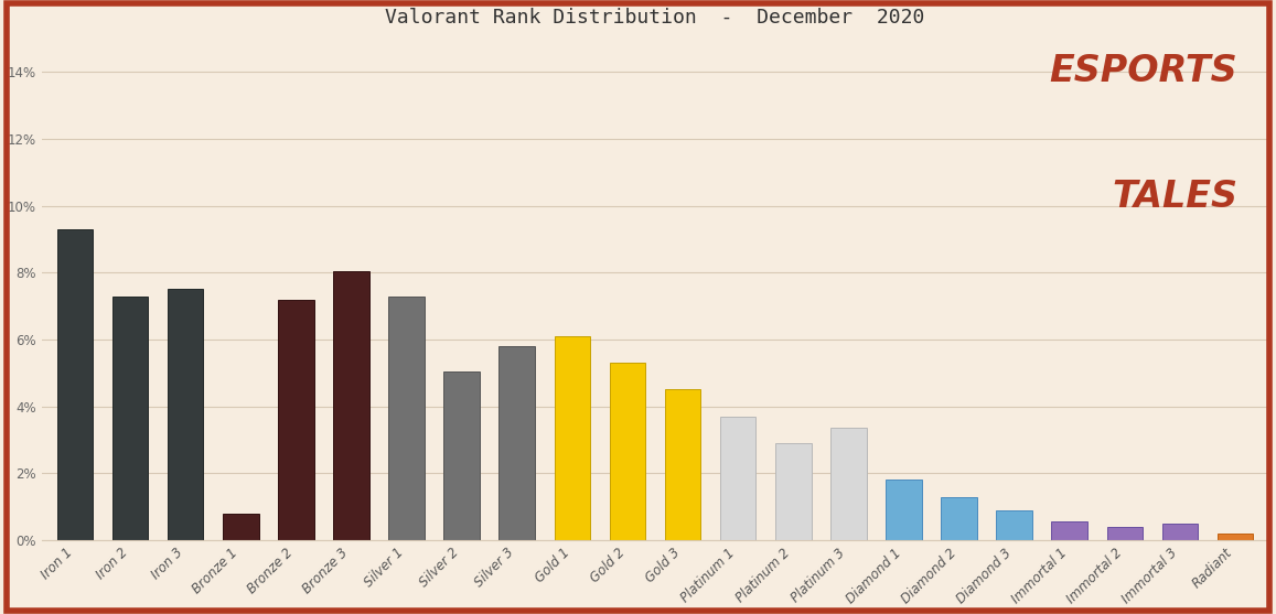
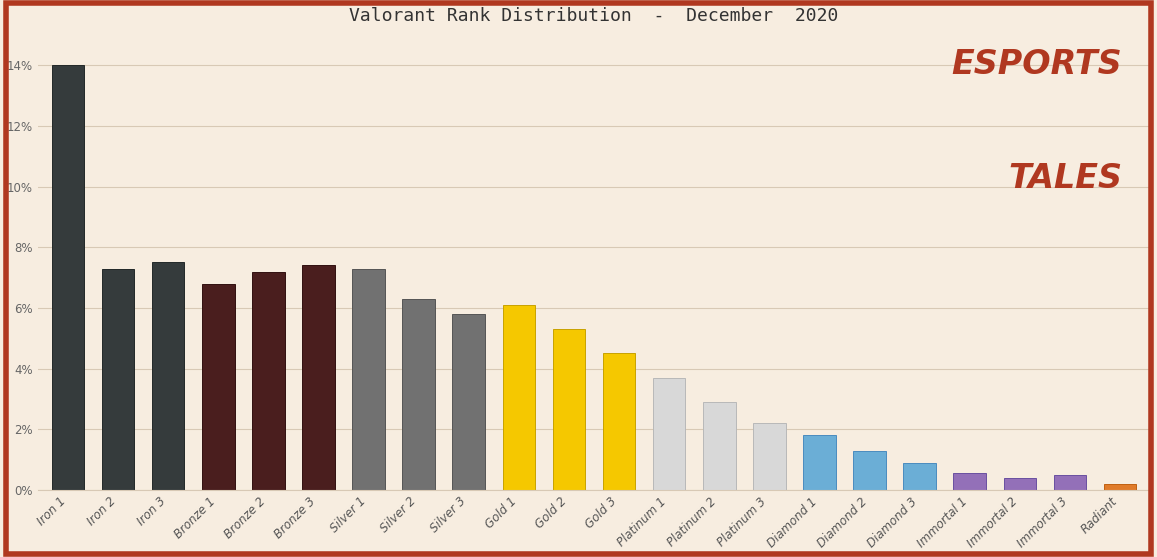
Iron 1: 9.30% -> 14.00%
Bronze 1: 0.80% -> 6.80%
Bronze 3: 8.05% -> 7.40%
Silver 2: 5.05% -> 6.30%
Platinum 3: 3.35% -> 2.20%
